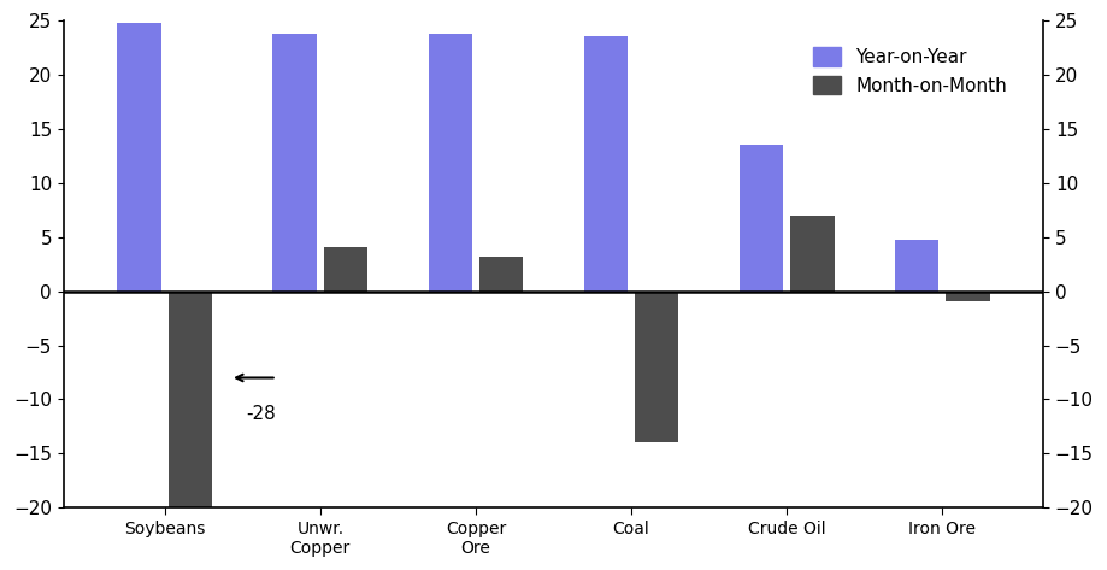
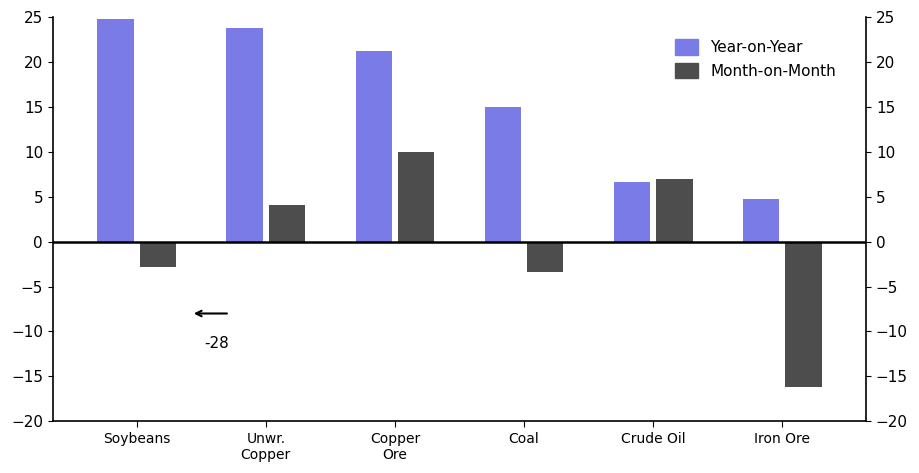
Month-on-Month/Soybeans: -20.0 -> -2.8
Year-on-Year/Copper Ore: 23.8 -> 21.2
Month-on-Month/Copper Ore: 3.2 -> 10.0
Year-on-Year/Coal: 23.6 -> 15.0
Month-on-Month/Coal: -14.0 -> -3.4
Year-on-Year/Crude Oil: 13.5 -> 6.6
Month-on-Month/Iron Ore: -0.9 -> -16.2
